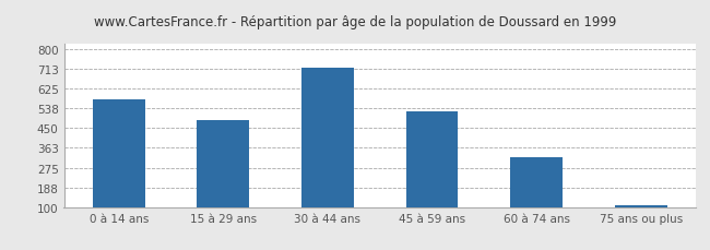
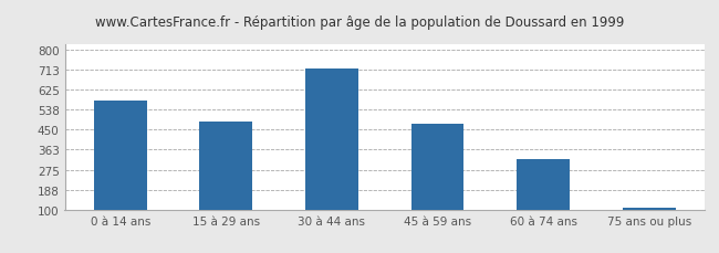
45 à 59 ans: 524 -> 475
